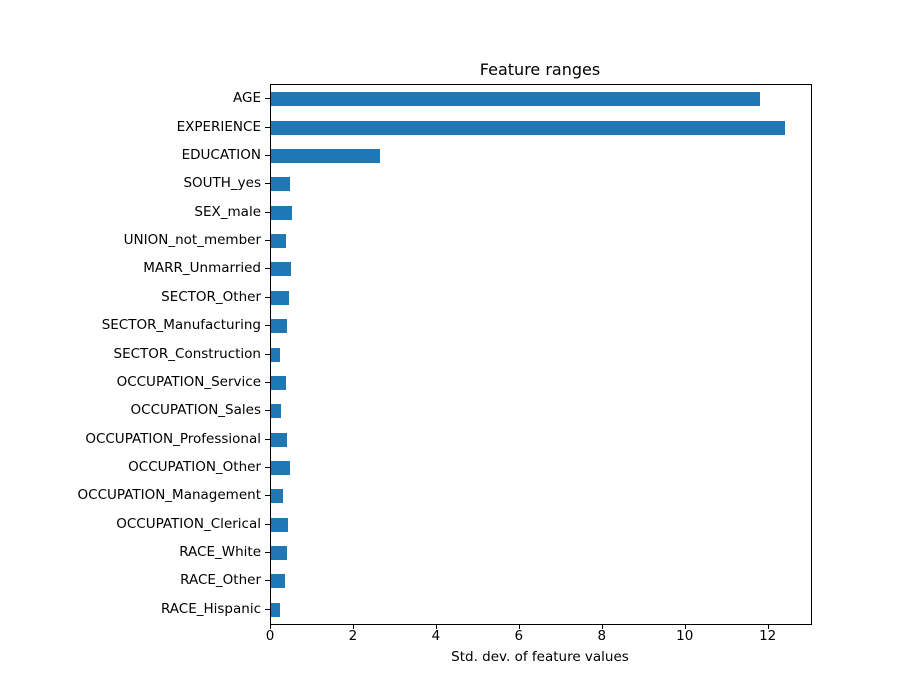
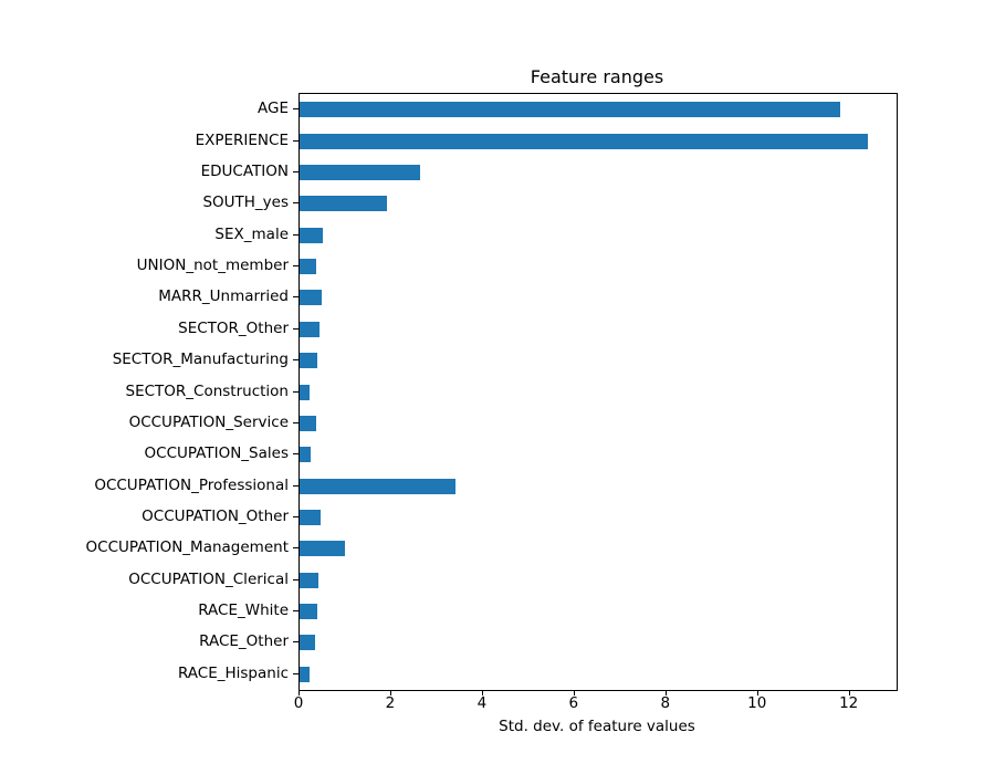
SOUTH_yes: 0.5 -> 1.9
OCCUPATION_Professional: 0.4 -> 3.4
OCCUPATION_Management: 0.3 -> 1.0
